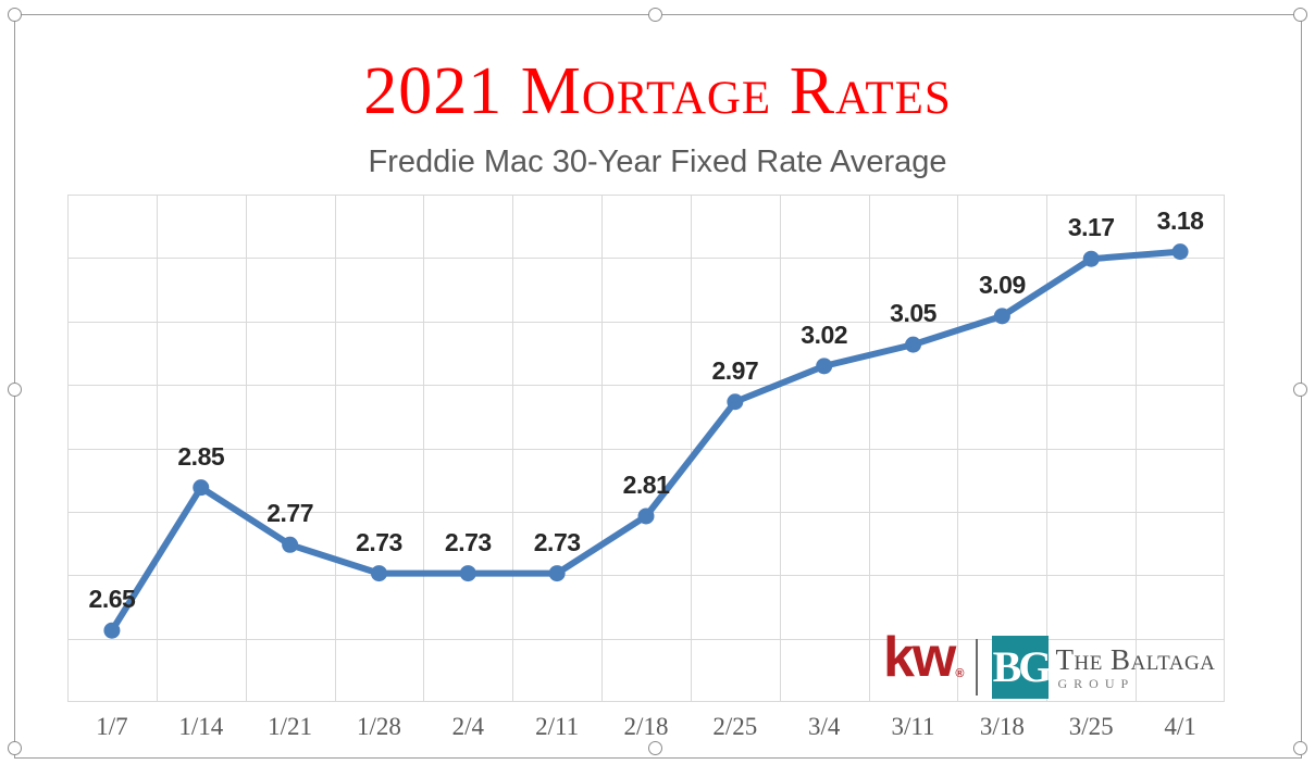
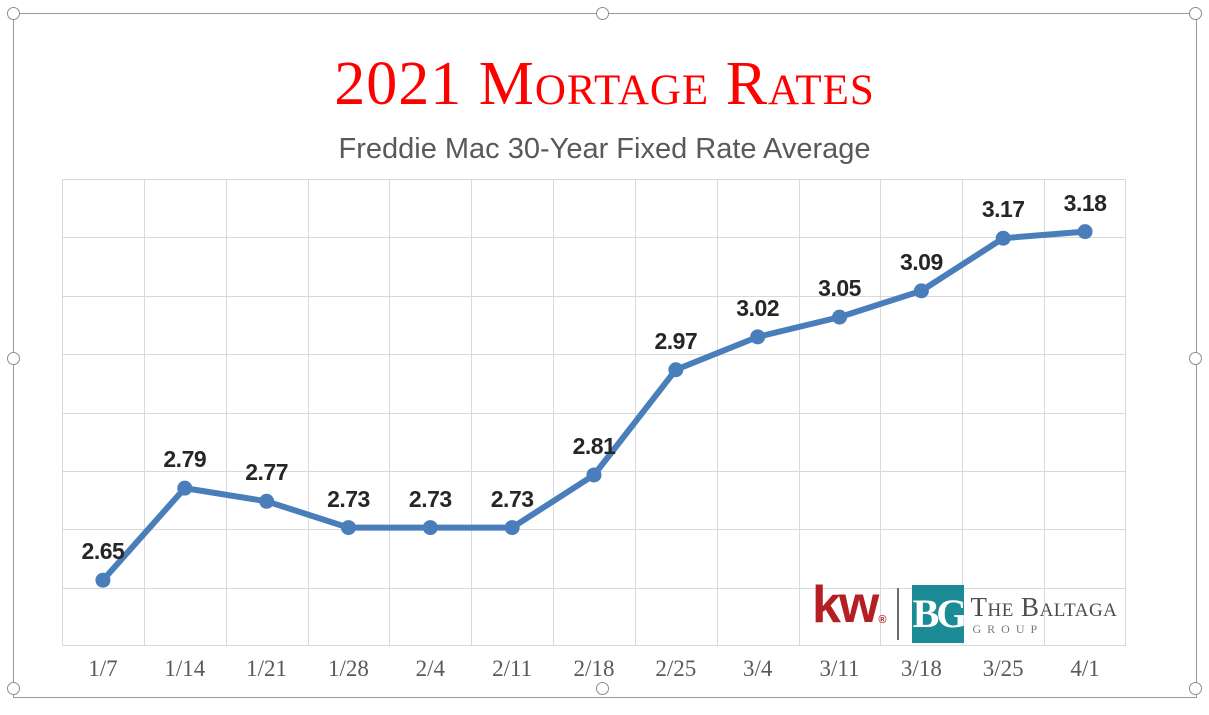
1/14: 2.85 -> 2.79
